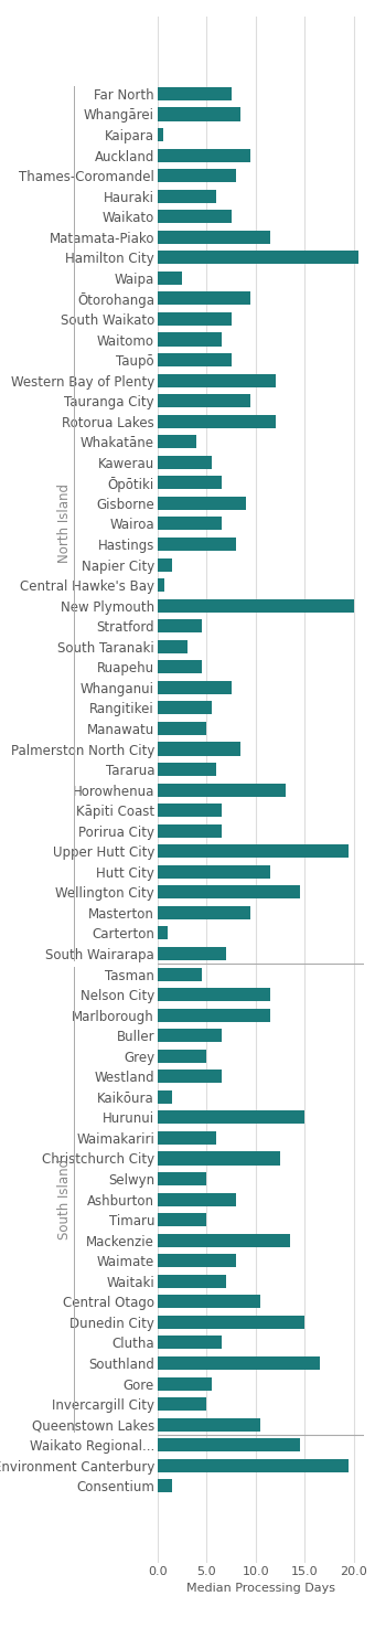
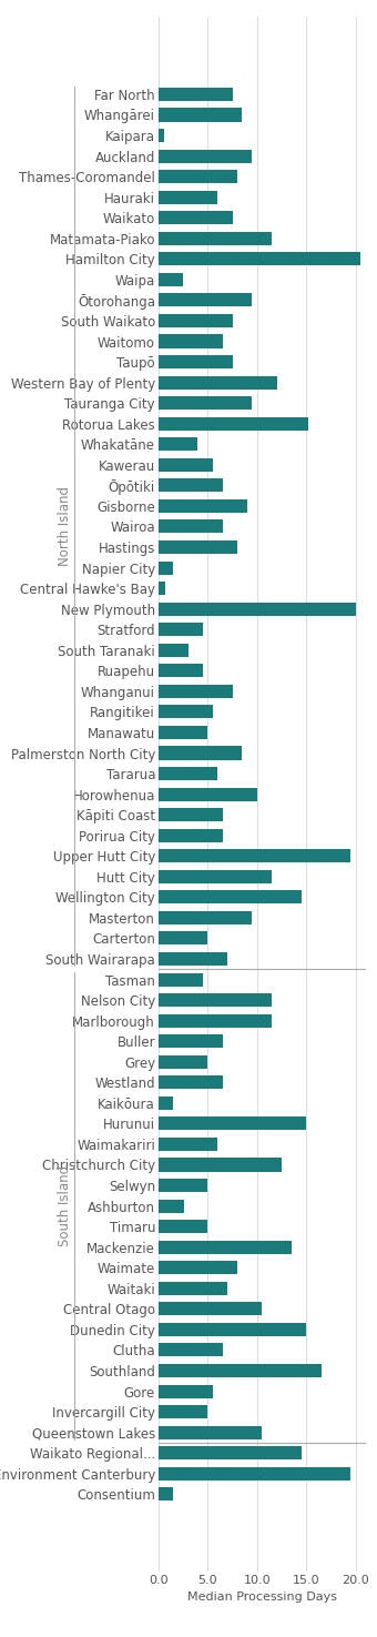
Rotorua Lakes: 12.0 -> 15.2
Horowhenua: 13.0 -> 10.0
Carterton: 1.0 -> 5.0
Ashburton: 8.0 -> 2.6
